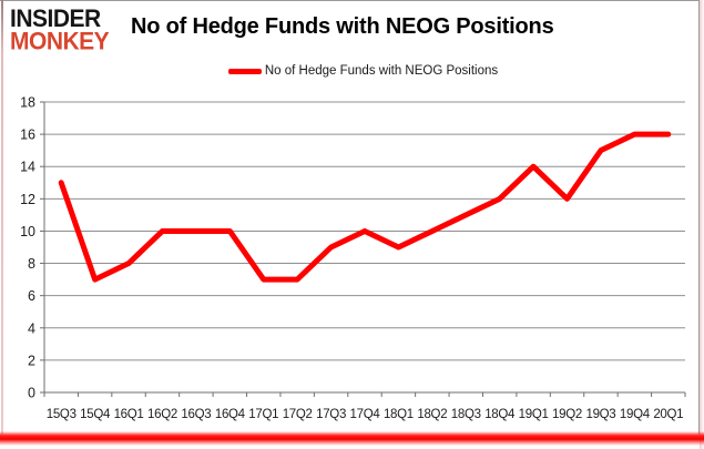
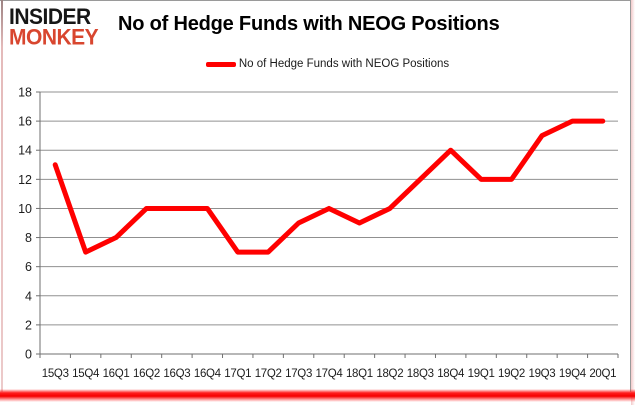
18Q3: 11 -> 12
18Q4: 12 -> 14
19Q1: 14 -> 12
